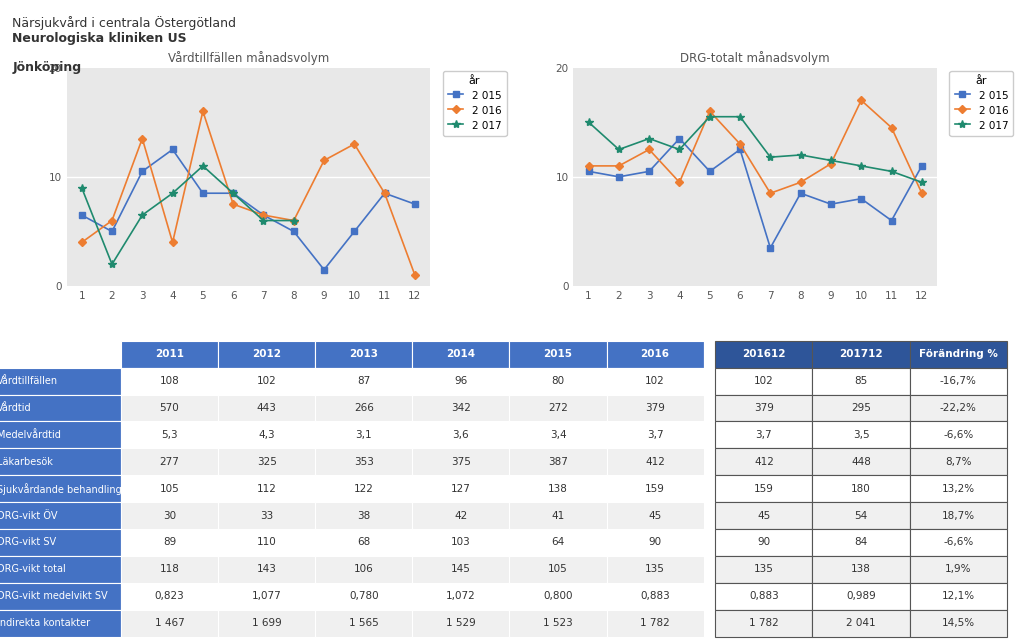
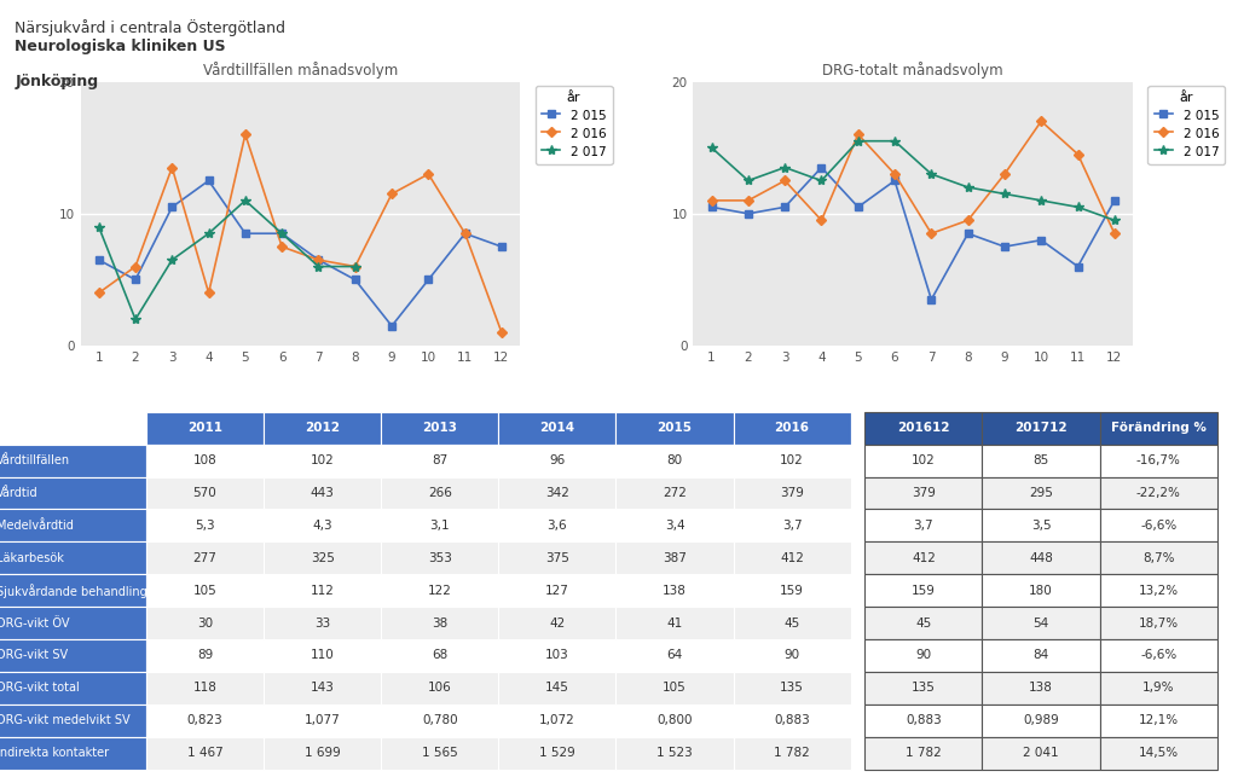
DRG-totalt månadsvolym/2 017/7: 11.8 -> 13.0
DRG-totalt månadsvolym/2 016/9: 11.2 -> 13.0
